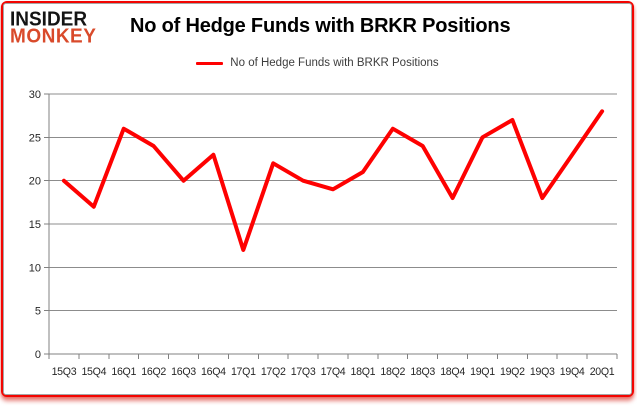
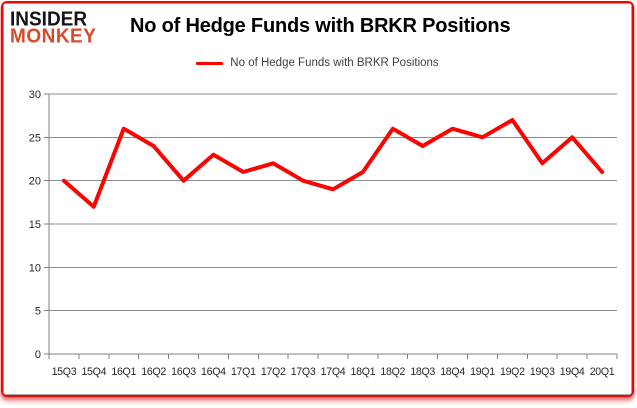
17Q1: 12 -> 21
18Q4: 18 -> 26
19Q3: 18 -> 22
19Q4: 23 -> 25
20Q1: 28 -> 21
